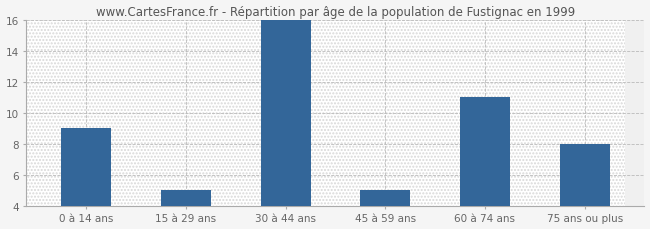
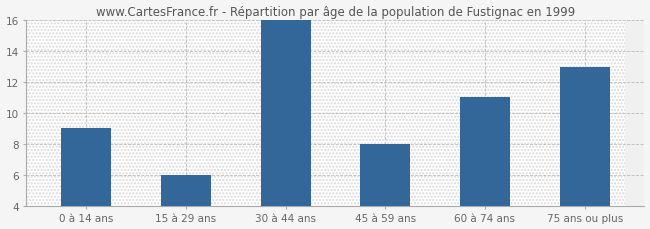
15 à 29 ans: 5 -> 6
45 à 59 ans: 5 -> 8
75 ans ou plus: 8 -> 13
